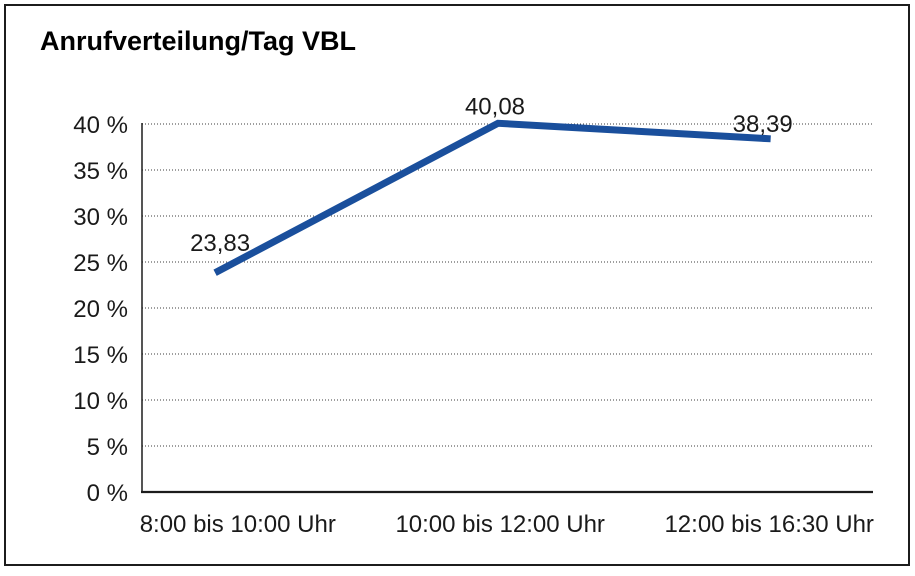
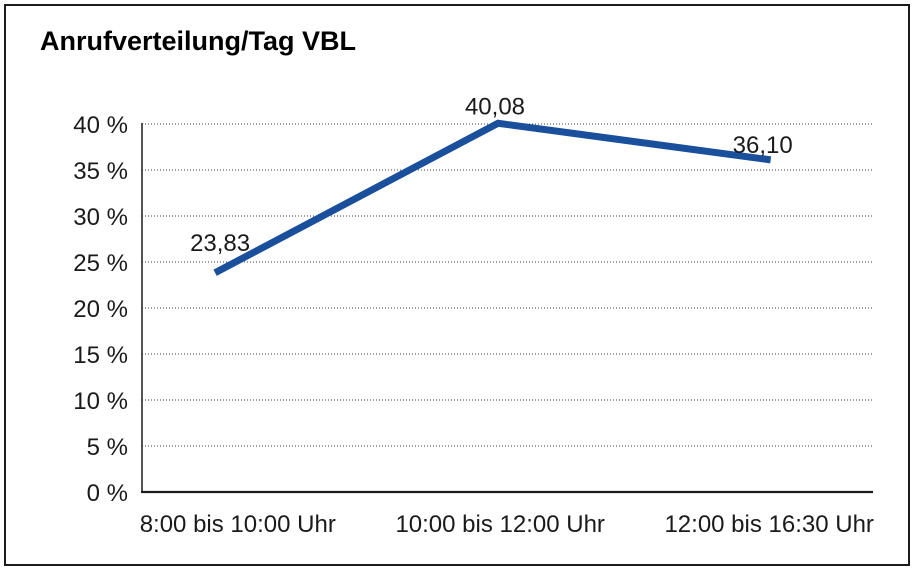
12:00 bis 16:30 Uhr: 38,39 -> 36,10
